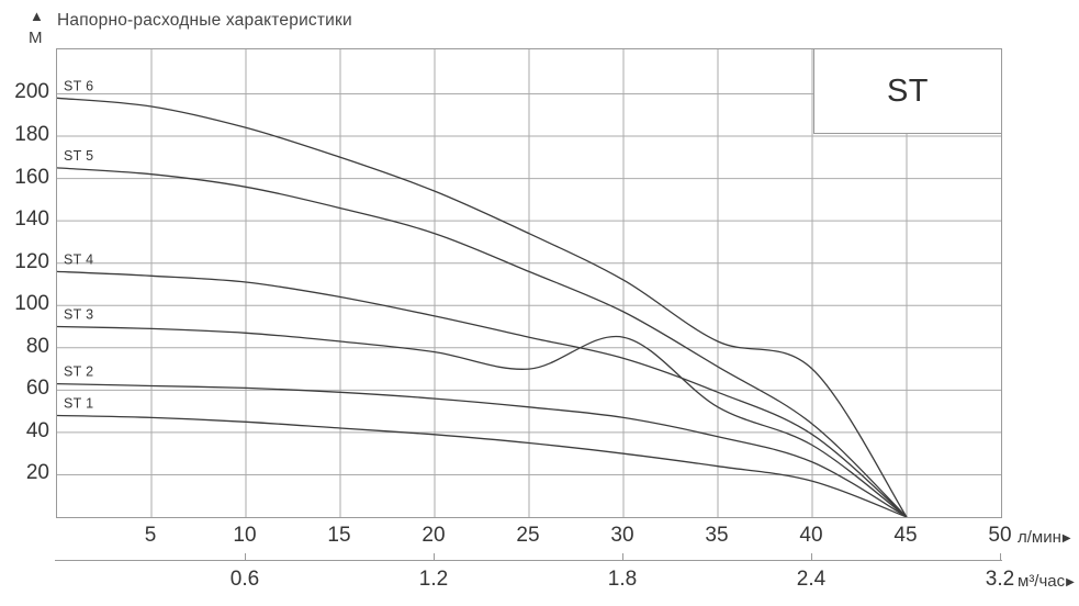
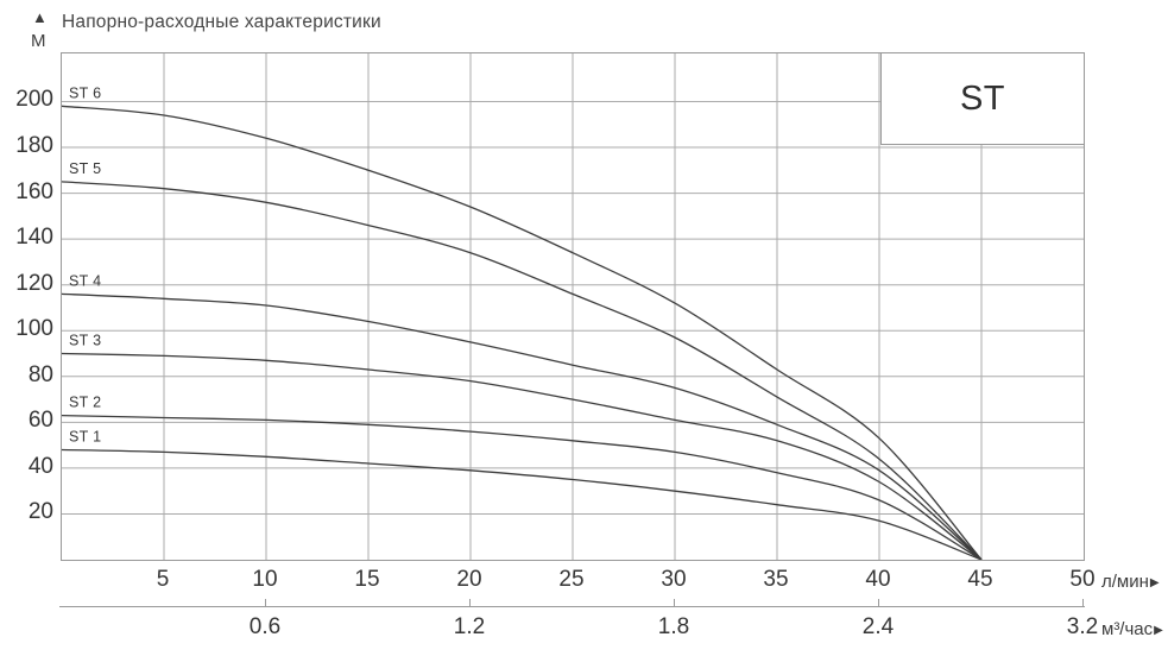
ST 3/30: 85 -> 61
ST 6/40: 70 -> 53
